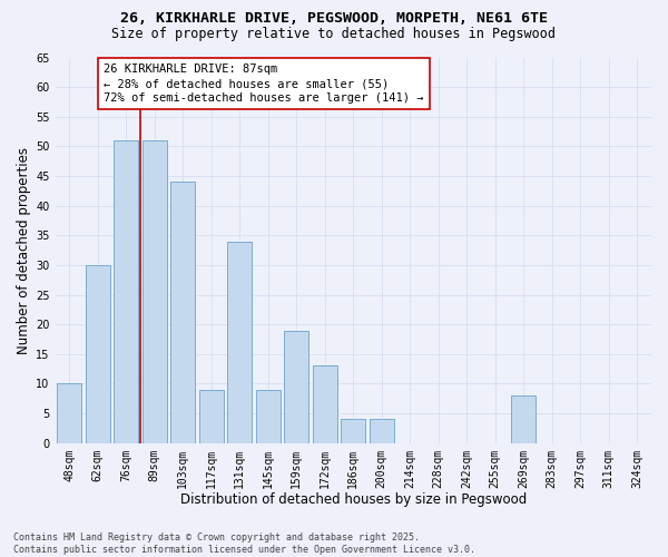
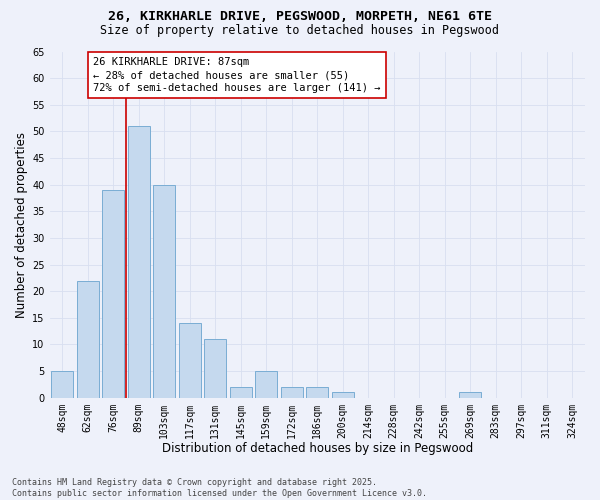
48sqm: 10 -> 5
62sqm: 30 -> 22
76sqm: 51 -> 39
103sqm: 44 -> 40
117sqm: 9 -> 14
131sqm: 34 -> 11
145sqm: 9 -> 2
159sqm: 19 -> 5
172sqm: 13 -> 2
186sqm: 4 -> 2
200sqm: 4 -> 1
269sqm: 8 -> 1
